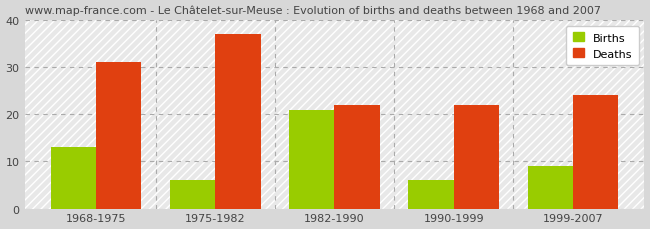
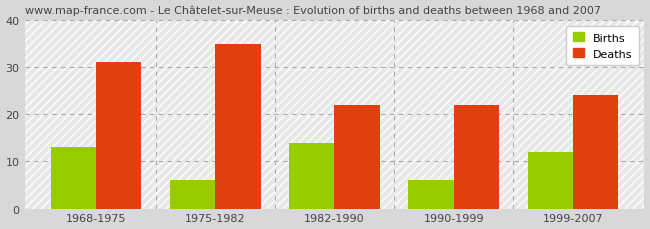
Deaths/1975-1982: 37 -> 35
Births/1982-1990: 21 -> 14
Births/1999-2007: 9 -> 12
